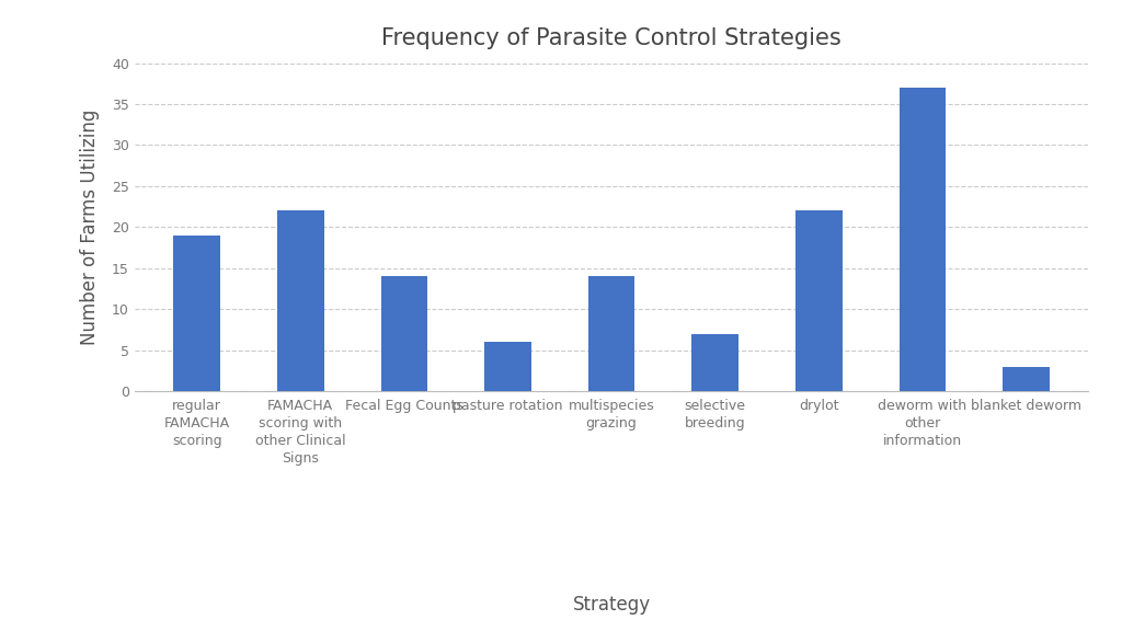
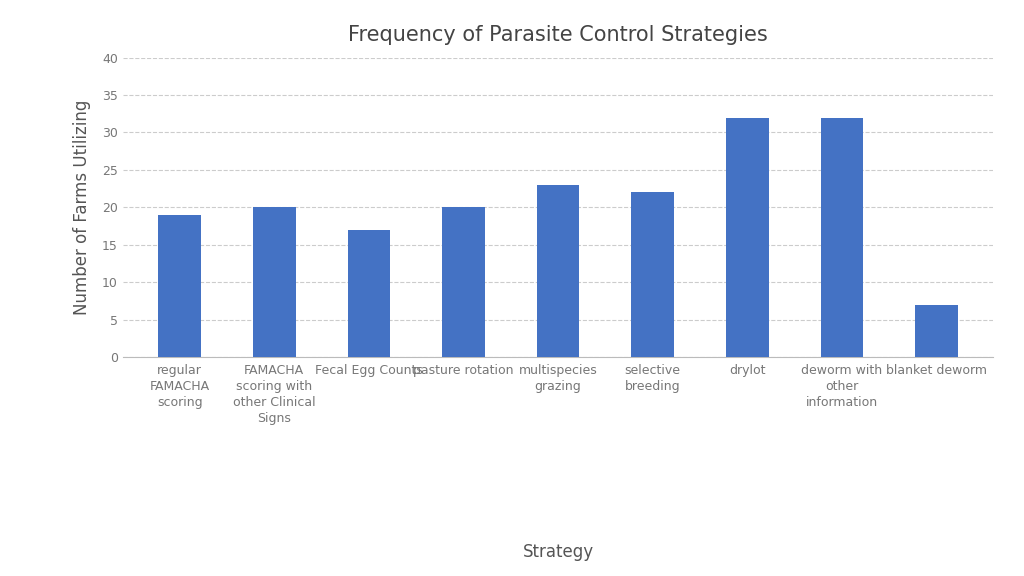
FAMACHA scoring with other Clinical Signs: 22 -> 20
Fecal Egg Counts: 14 -> 17
pasture rotation: 6 -> 20
multispecies grazing: 14 -> 23
selective breeding: 7 -> 22
drylot: 22 -> 32
deworm with other information: 37 -> 32
blanket deworm: 3 -> 7
